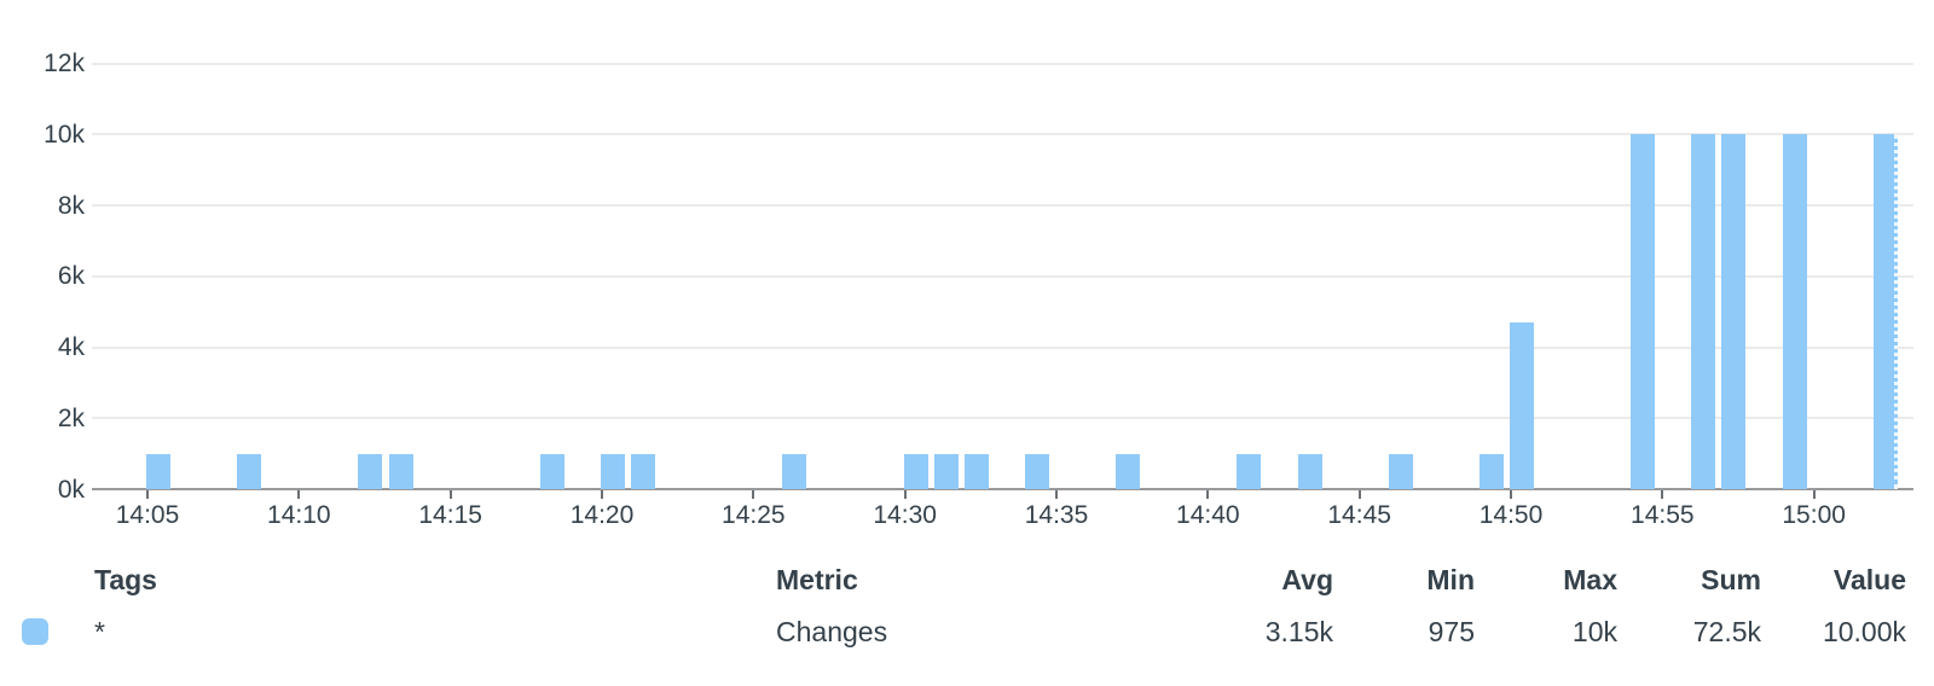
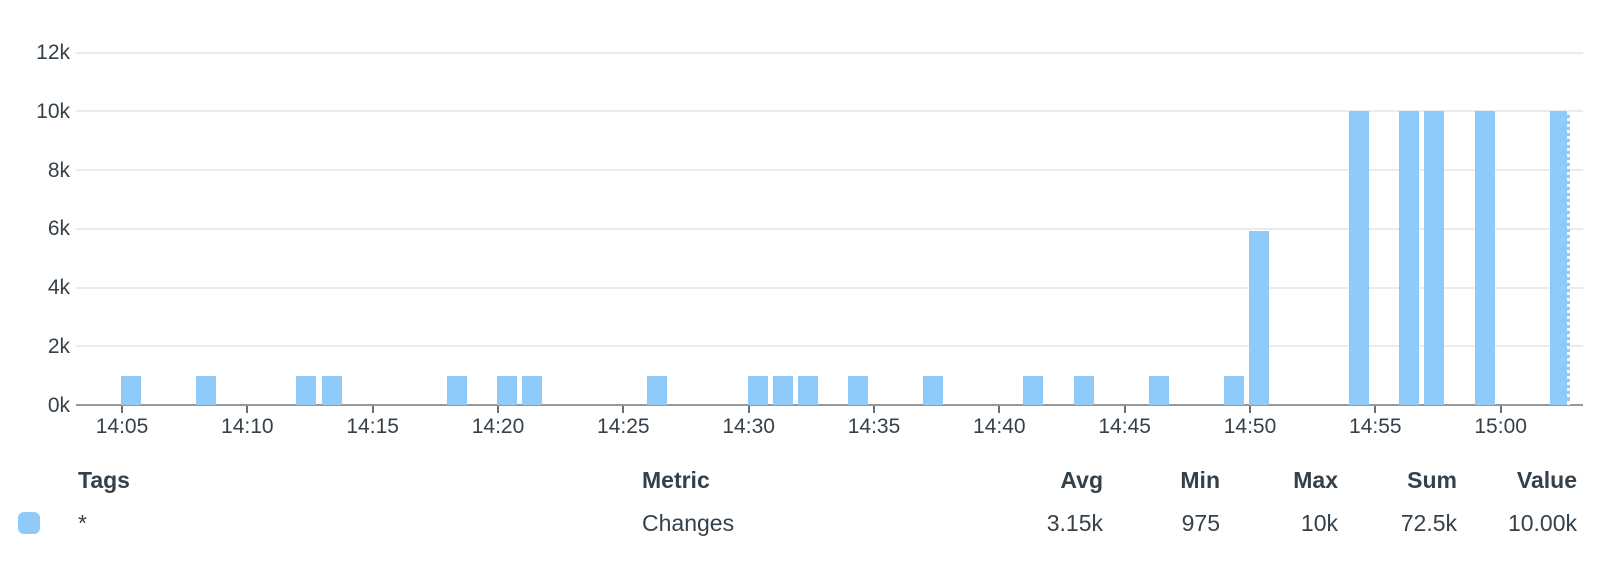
14:50: 4.7k -> 5.9k
